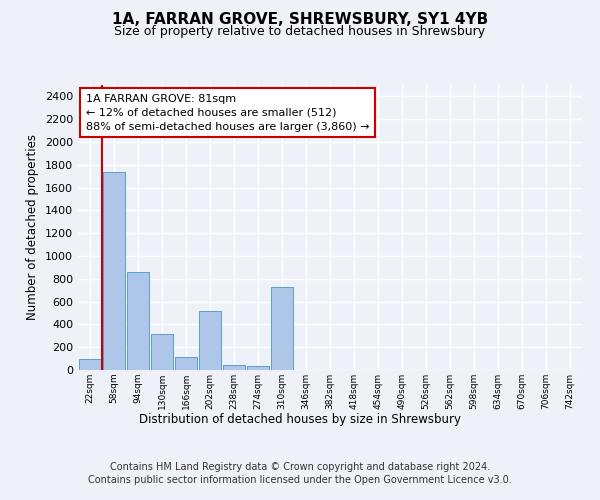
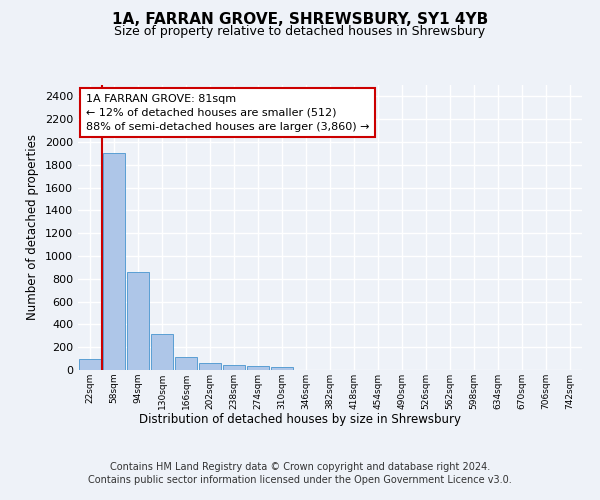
58sqm: 1740 -> 1900
202sqm: 520 -> 60
310sqm: 730 -> 20
